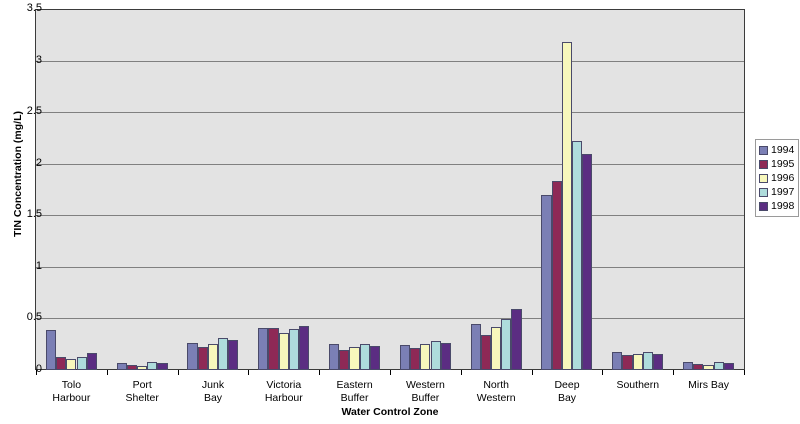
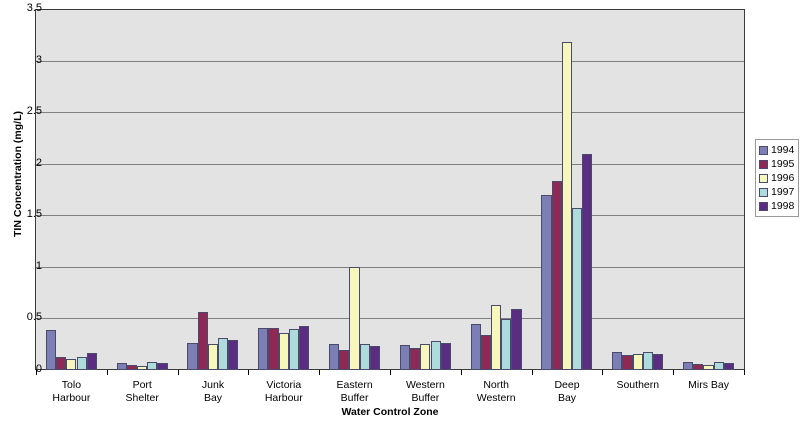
1995/Junk Bay: 0.22 -> 0.56
1996/Eastern Buffer: 0.22 -> 1.00
1996/North Western: 0.42 -> 0.63
1997/Deep Bay: 2.23 -> 1.58
